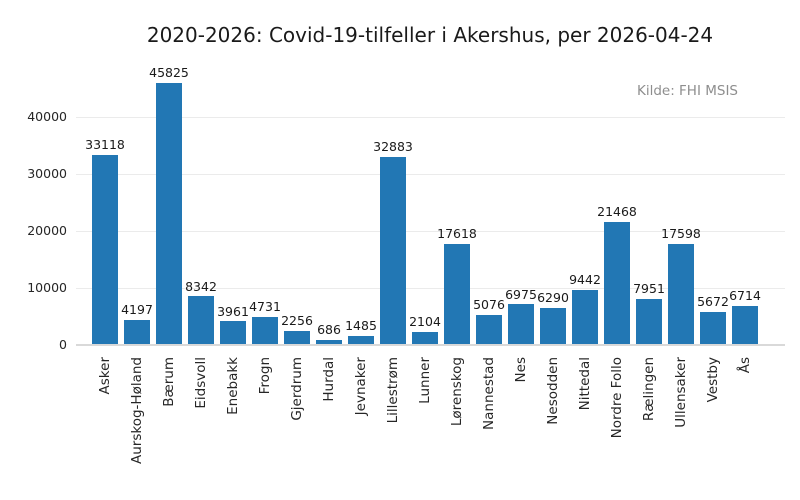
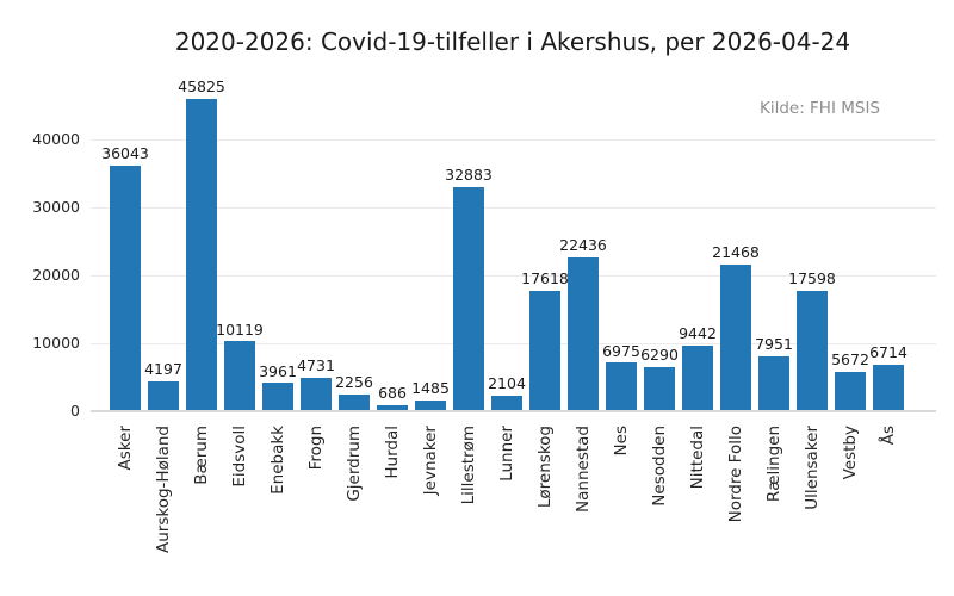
Asker: 33118 -> 36043
Eidsvoll: 8342 -> 10119
Nannestad: 5076 -> 22436
